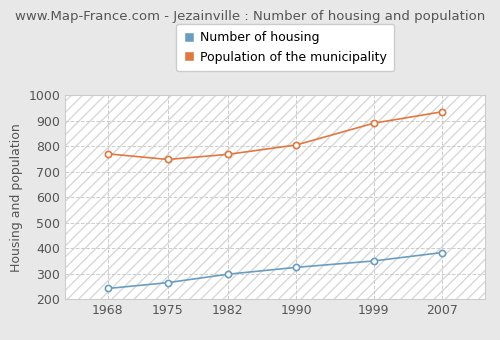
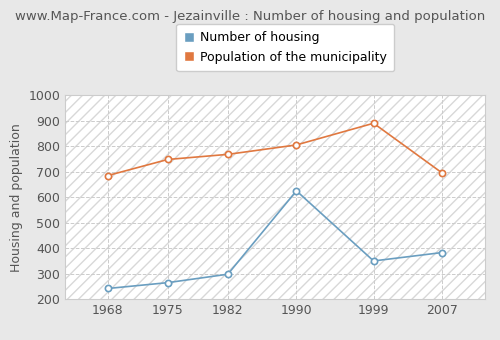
Population of the municipality/1968: 770 -> 685
Number of housing/1990: 325 -> 625
Population of the municipality/2007: 935 -> 695
